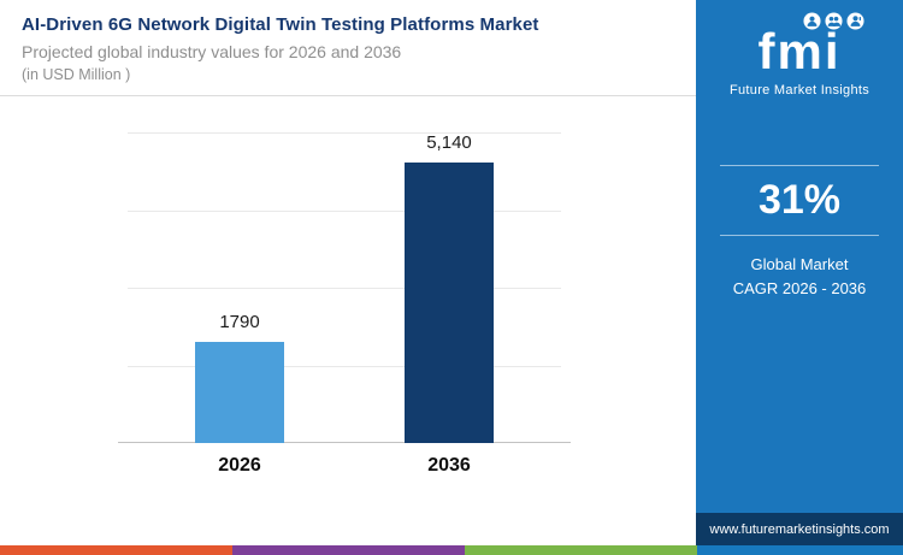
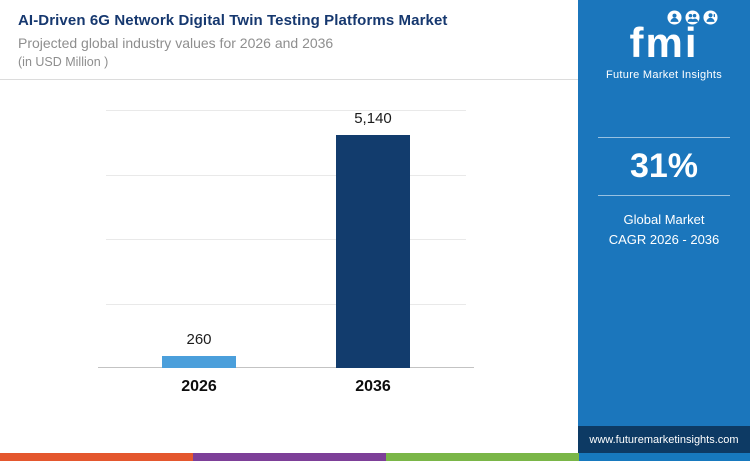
2026: 1790 -> 260
